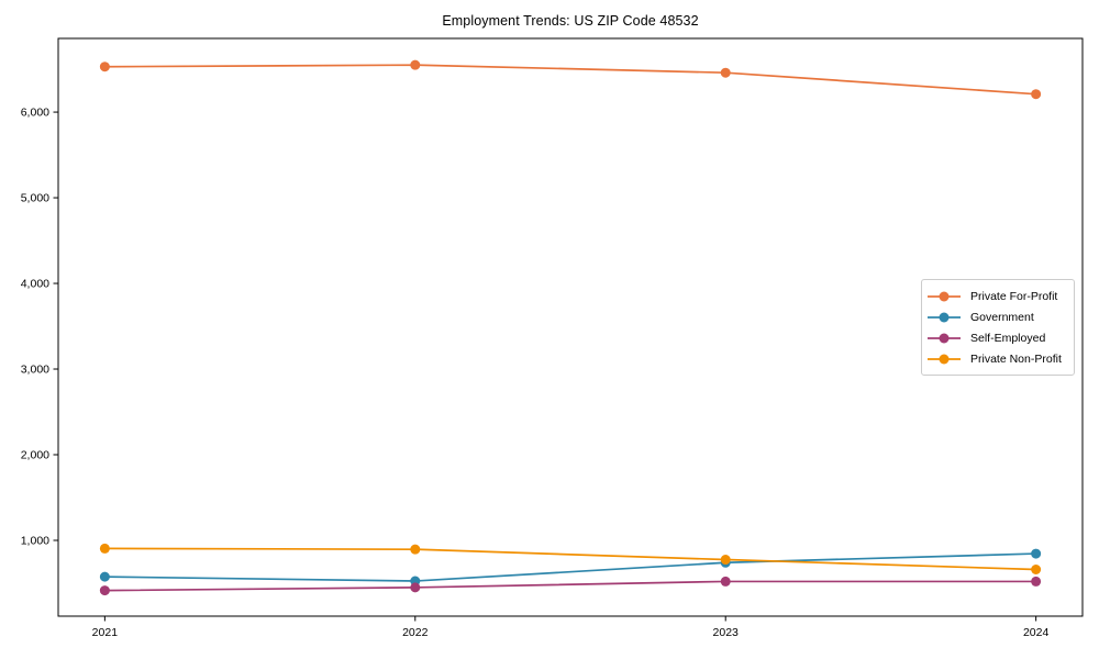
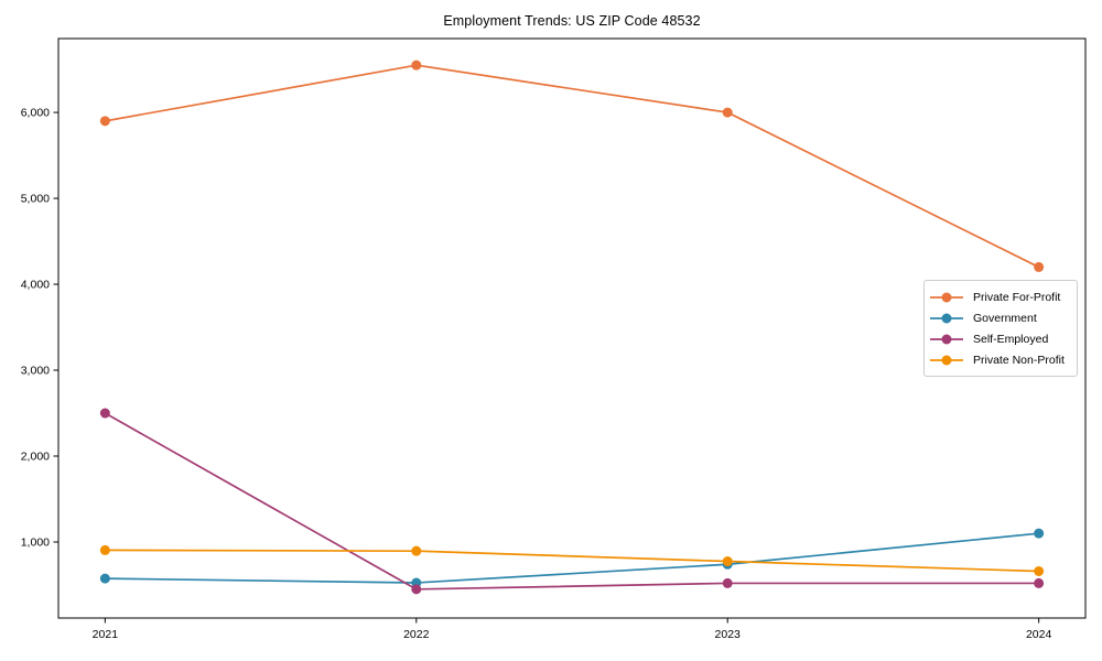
Private For-Profit/2021: 6500 -> 5900
Self-Employed/2021: 400 -> 2500
Private For-Profit/2023: 6500 -> 6000
Private For-Profit/2024: 6200 -> 4200
Government/2024: 800 -> 1100
